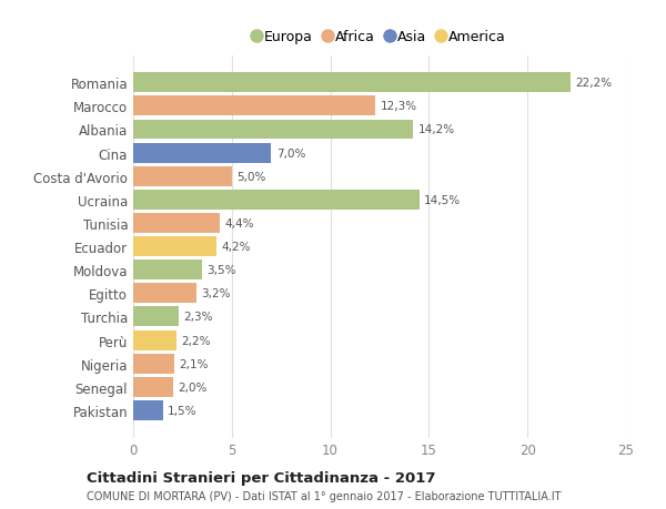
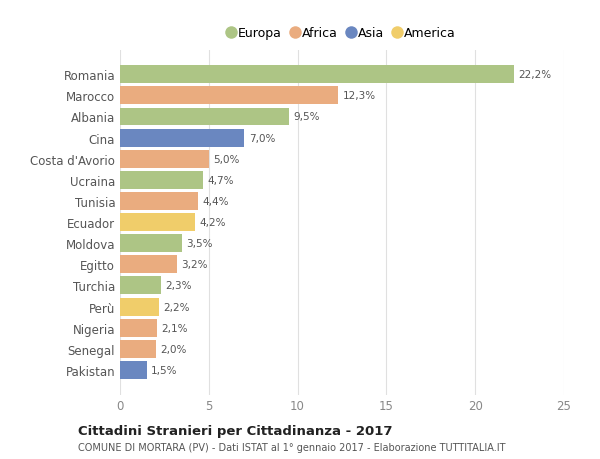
Albania: 14,2% -> 9,5%
Ucraina: 14,5% -> 4,7%
